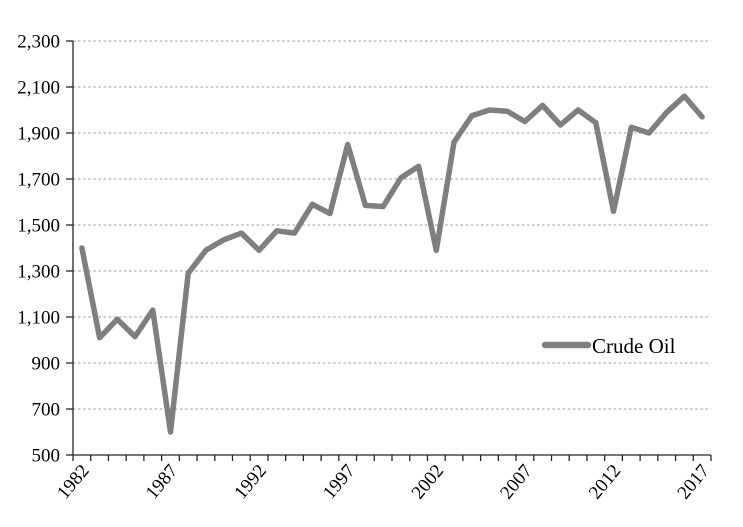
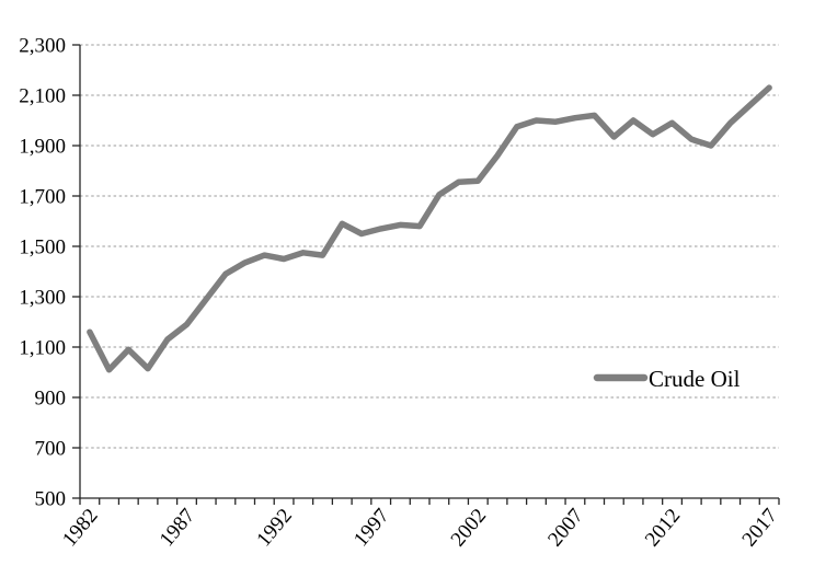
1982: 1400 -> 1160
1987: 600 -> 1190
1992: 1390 -> 1450
1997: 1850 -> 1570
2002: 1390 -> 1760
2007: 1950 -> 2010
2012: 1560 -> 1990
2017: 1970 -> 2130
